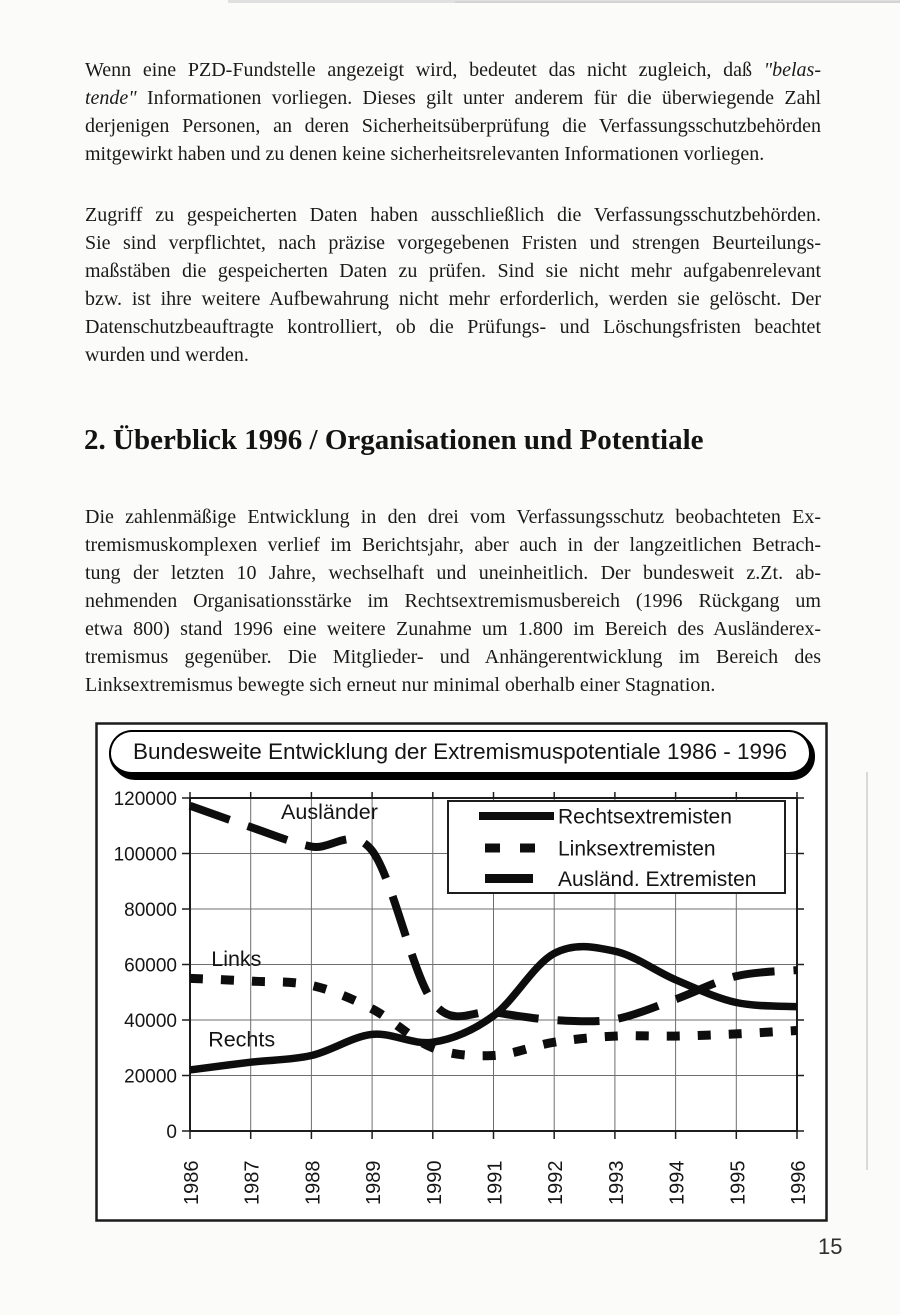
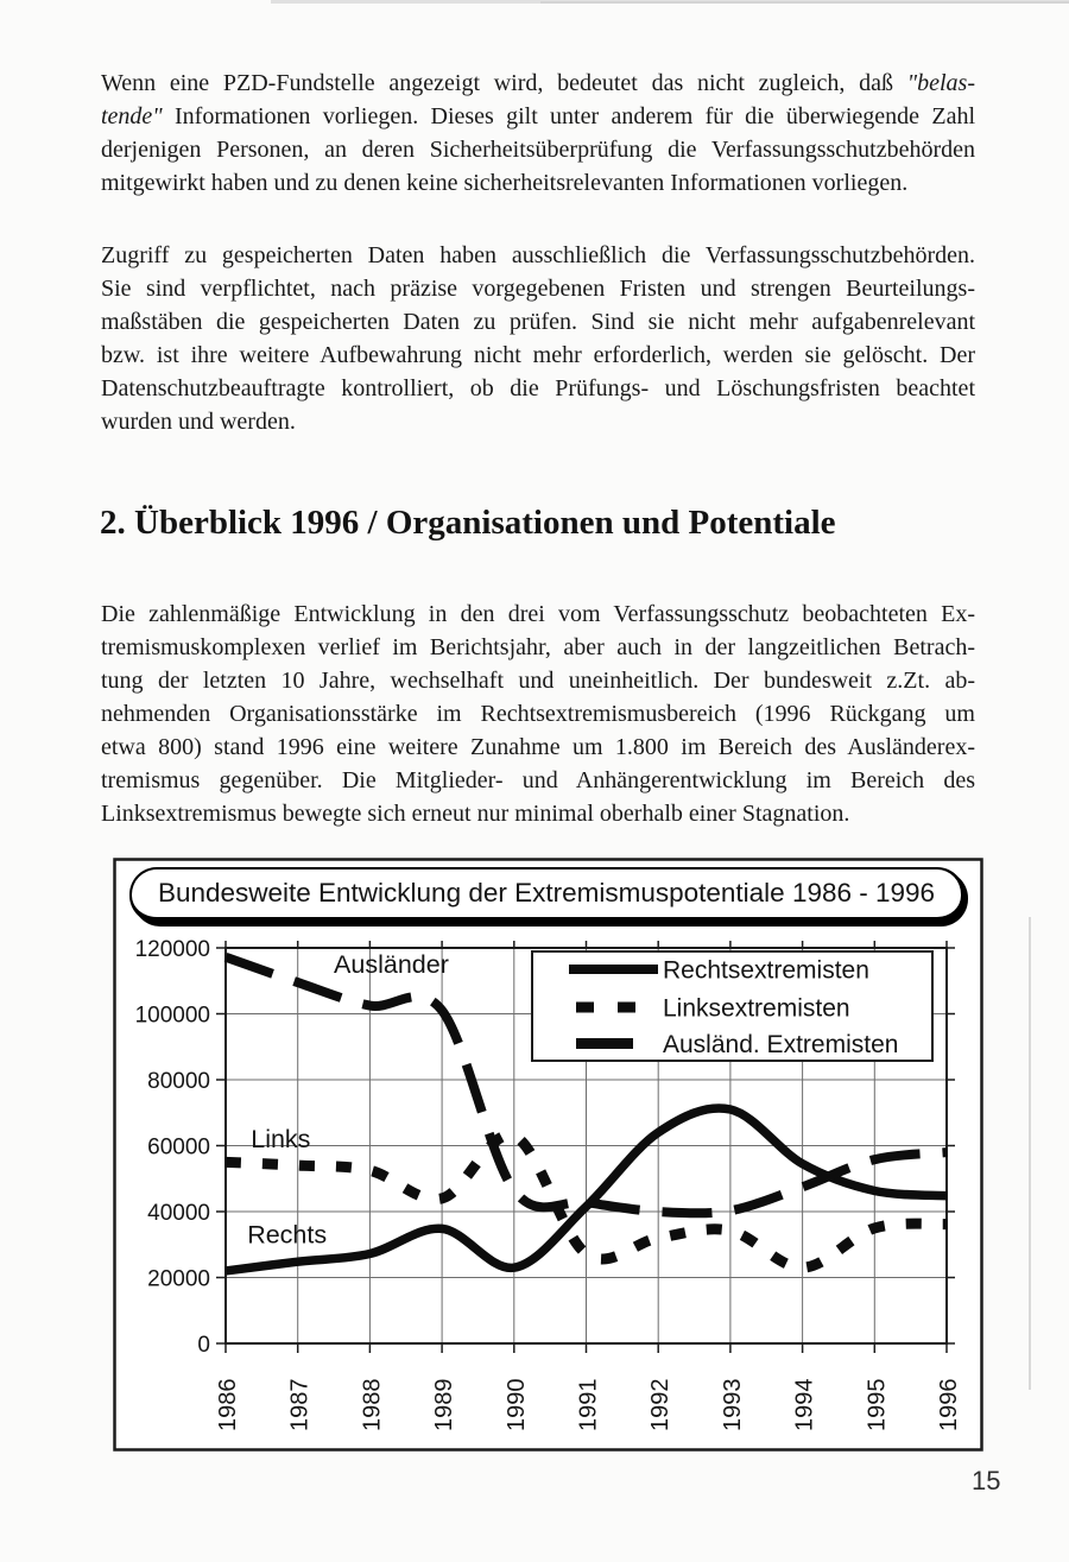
Rechtsextremisten/1990: 32000 -> 23000
Linksextremisten/1990: 30000 -> 63000
Rechtsextremisten/1993: 65000 -> 71000
Linksextremisten/1994: 34000 -> 23000
